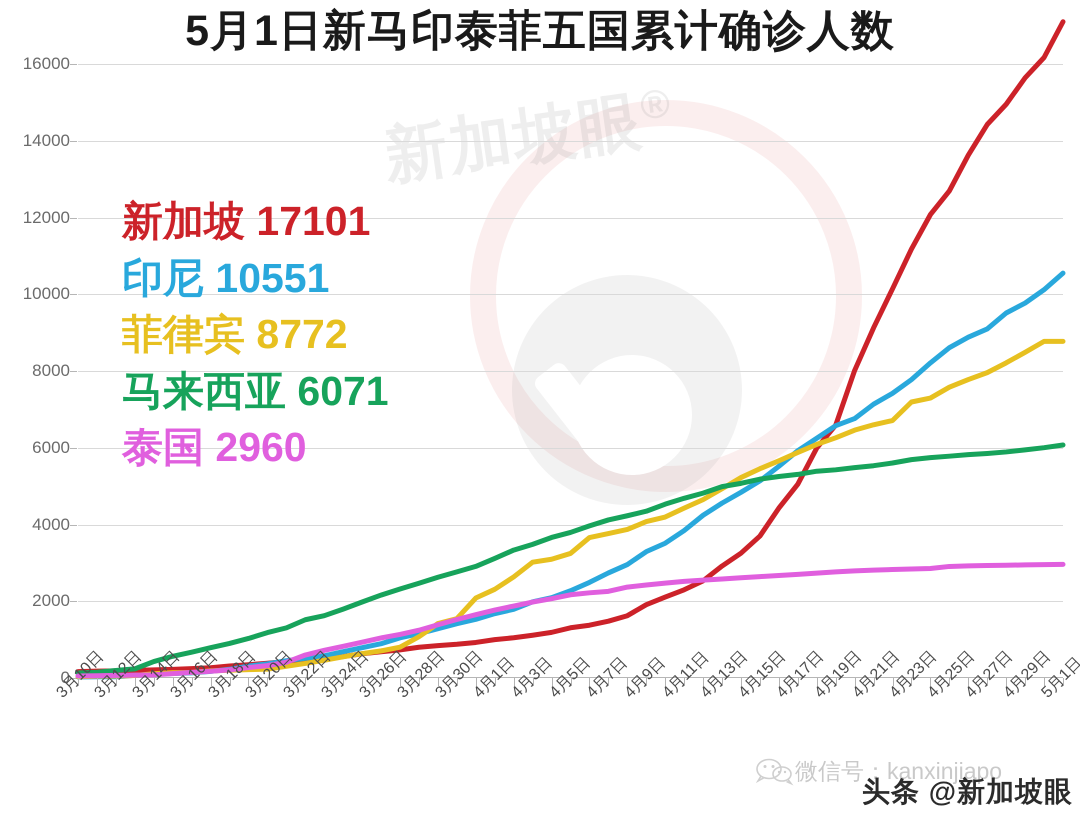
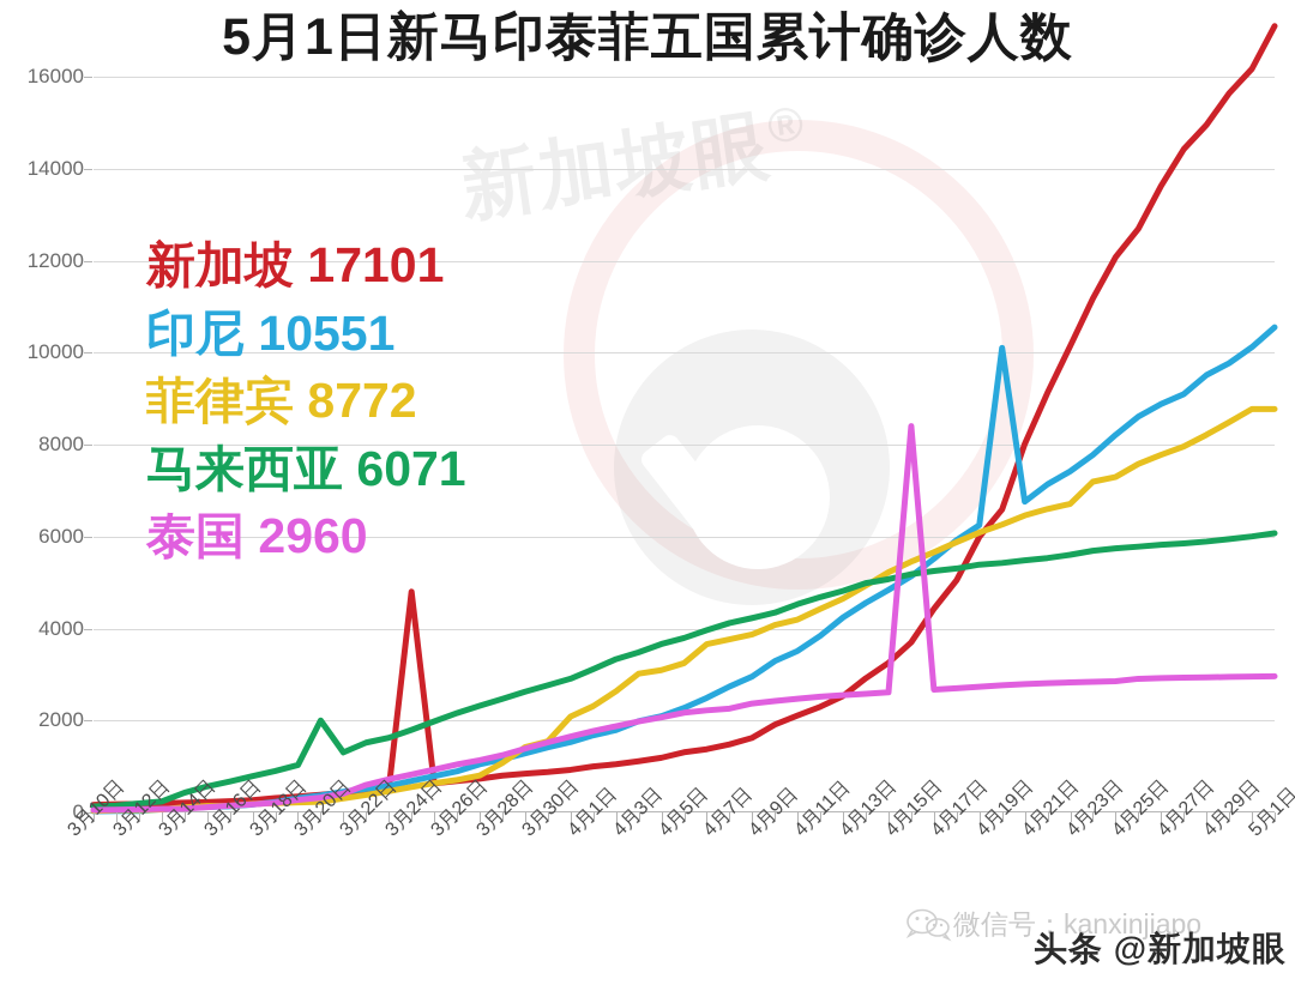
马来西亚/3月20日: 1200 -> 2000
新加坡/3月24日: 600 -> 4800
泰国/4月15日: 2600 -> 8400
印尼/4月19日: 6600 -> 10100
